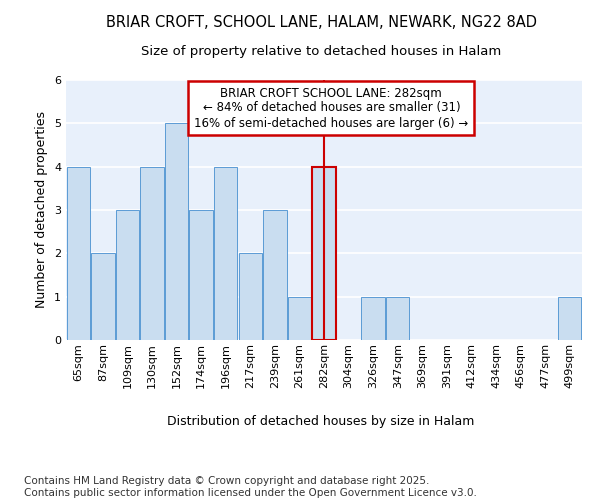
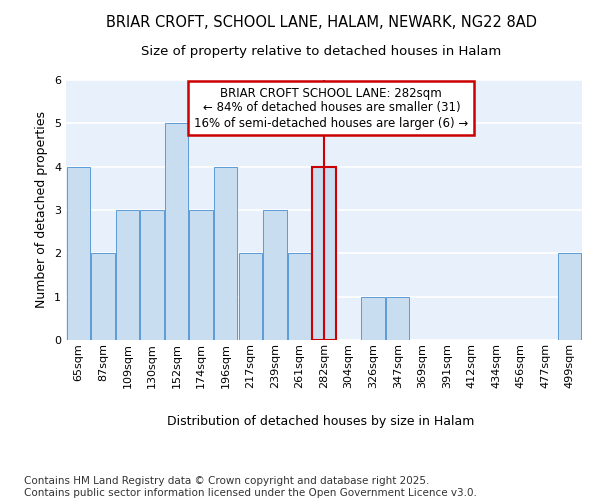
130sqm: 4 -> 3
261sqm: 1 -> 2
499sqm: 1 -> 2
